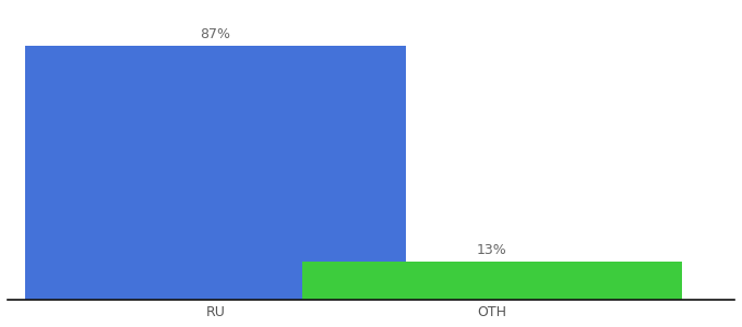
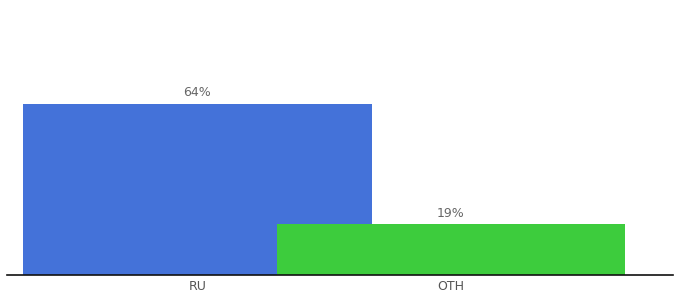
RU: 87% -> 64%
OTH: 13% -> 19%
